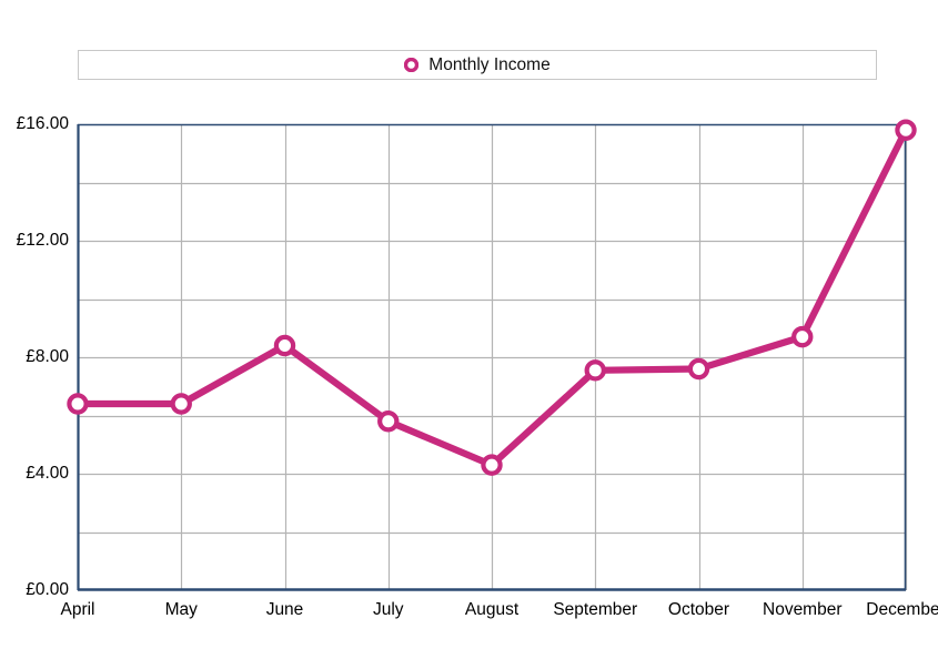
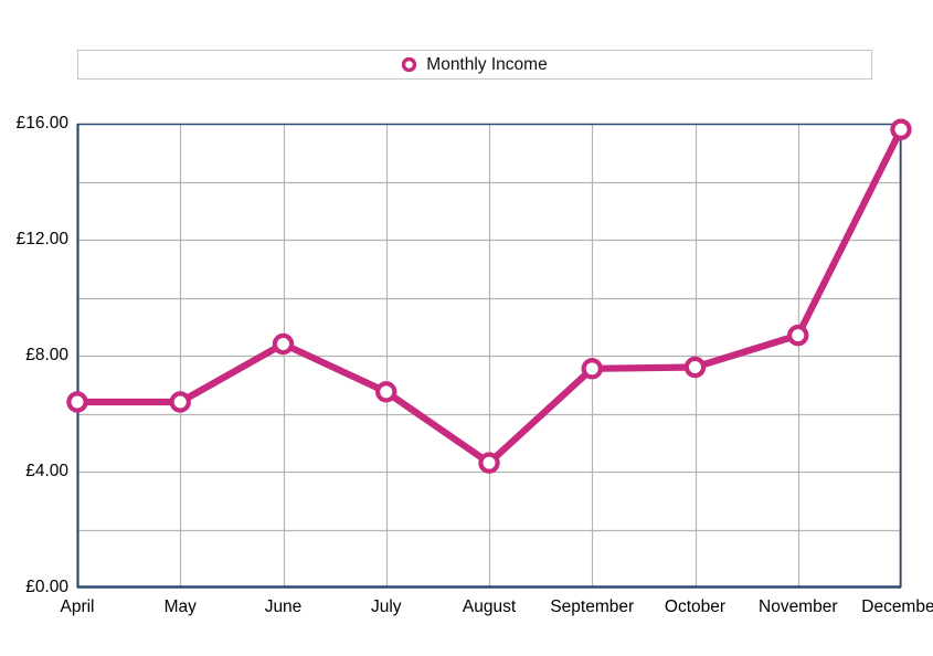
July: £5.8 -> £6.8
